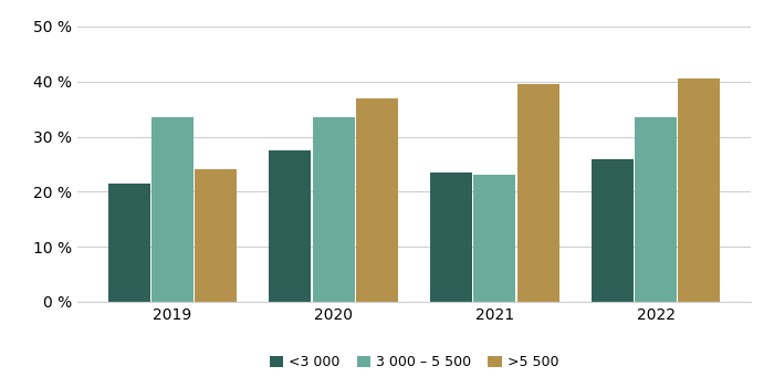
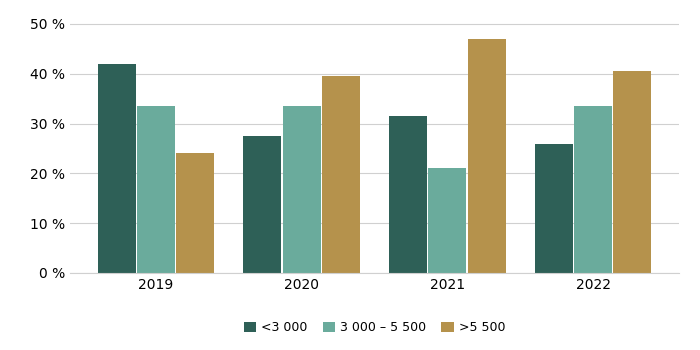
<3 000/2019: 21.5 % -> 42.0 %
>5 500/2020: 37.0 % -> 39.5 %
<3 000/2021: 23.5 % -> 31.5 %
3 000 – 5 500/2021: 23.0 % -> 21.0 %
>5 500/2021: 39.5 % -> 47.0 %
